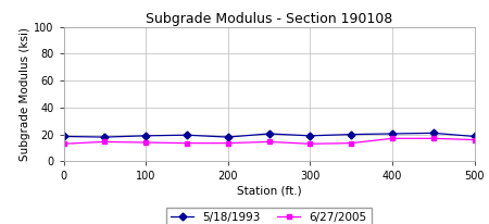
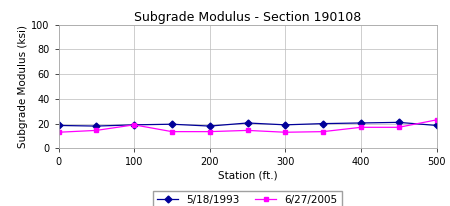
6/27/2005/100: 14 -> 19
6/27/2005/500: 16 -> 23
